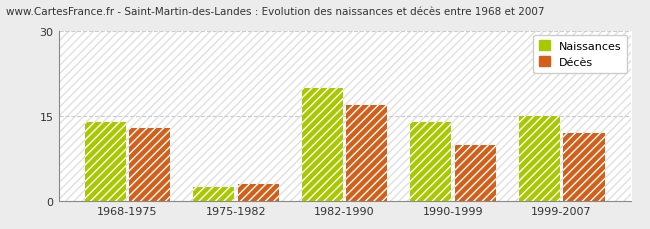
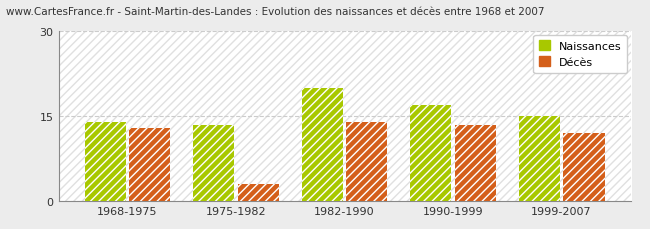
Naissances/1975-1982: 2.6 -> 13.5
Décès/1982-1990: 17.0 -> 14.0
Naissances/1990-1999: 14.0 -> 17.0
Décès/1990-1999: 10.0 -> 13.5
